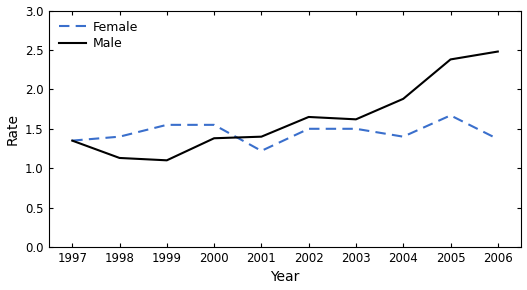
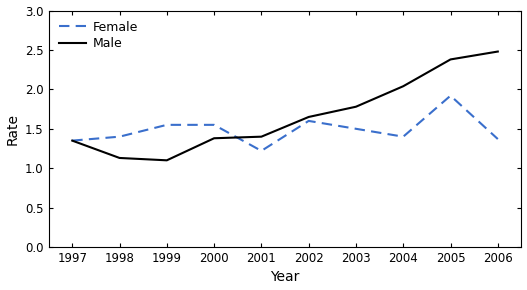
Female/2002: 1.50 -> 1.60
Male/2003: 1.62 -> 1.78
Male/2004: 1.88 -> 2.04
Female/2005: 1.67 -> 1.92
